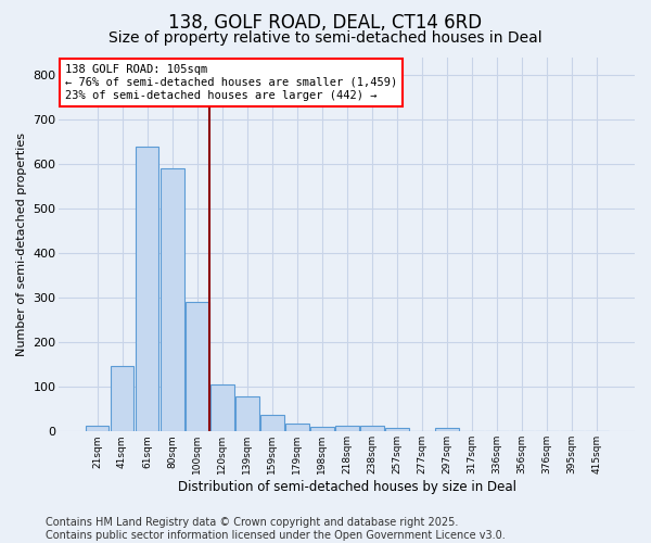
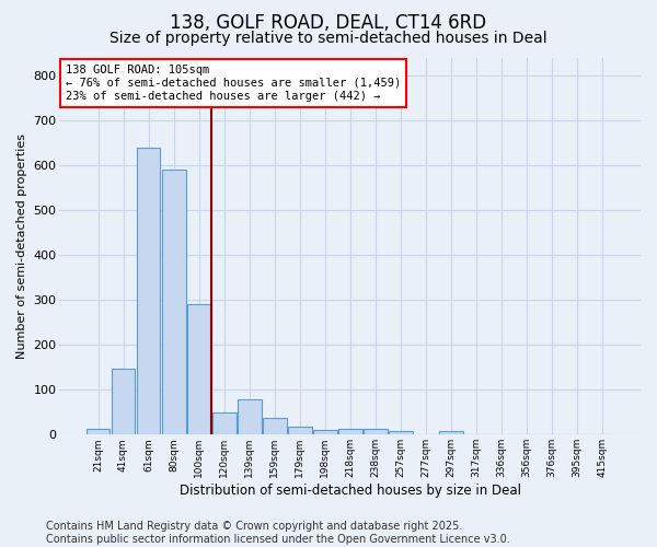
120sqm: 105 -> 50
